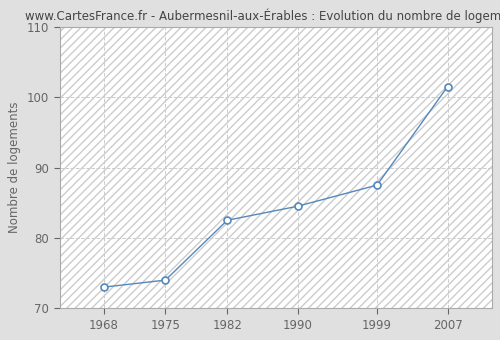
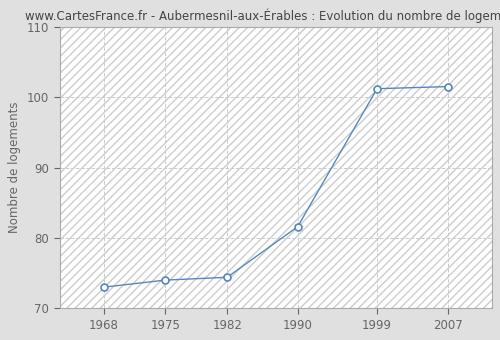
1982: 82.5 -> 74.4
1990: 84.5 -> 81.6
1999: 87.5 -> 101.2
